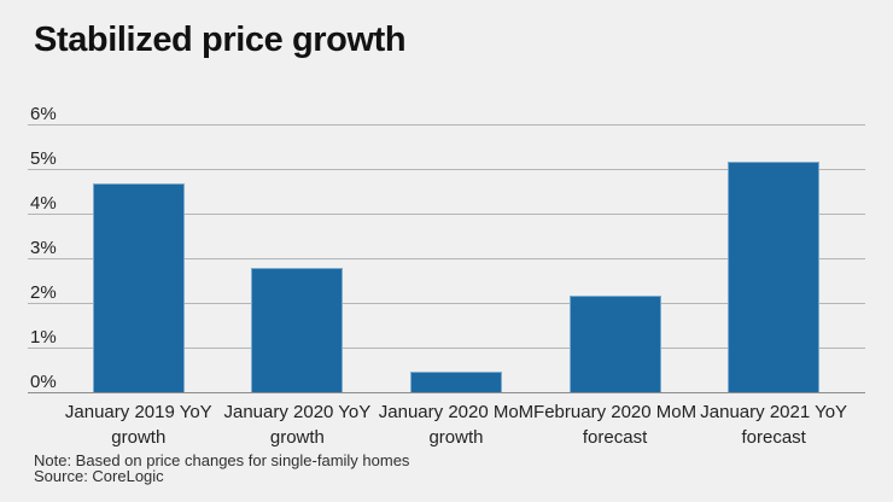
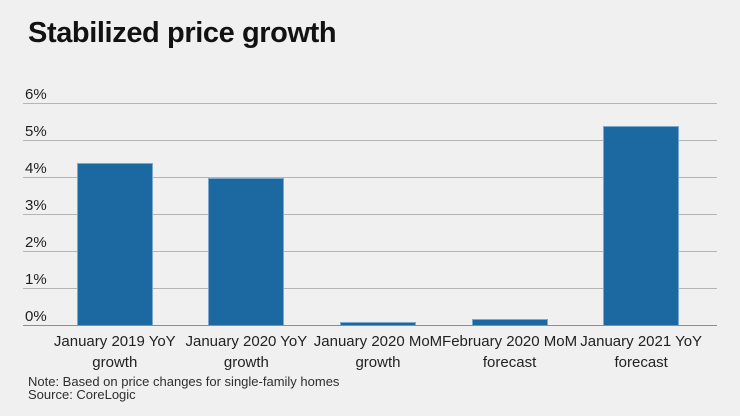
January 2019 YoY growth: 4.7% -> 4.4%
January 2020 YoY growth: 2.8% -> 4.0%
January 2020 MoM growth: 0.5% -> 0.1%
February 2020 MoM forecast: 2.2% -> 0.2%
January 2021 YoY forecast: 5.2% -> 5.4%
